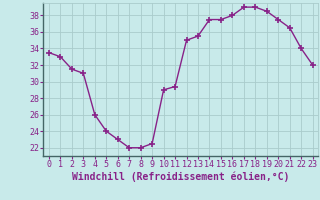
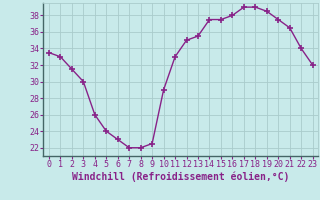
3: 31.0 -> 30.0
11: 29.4 -> 33.0
